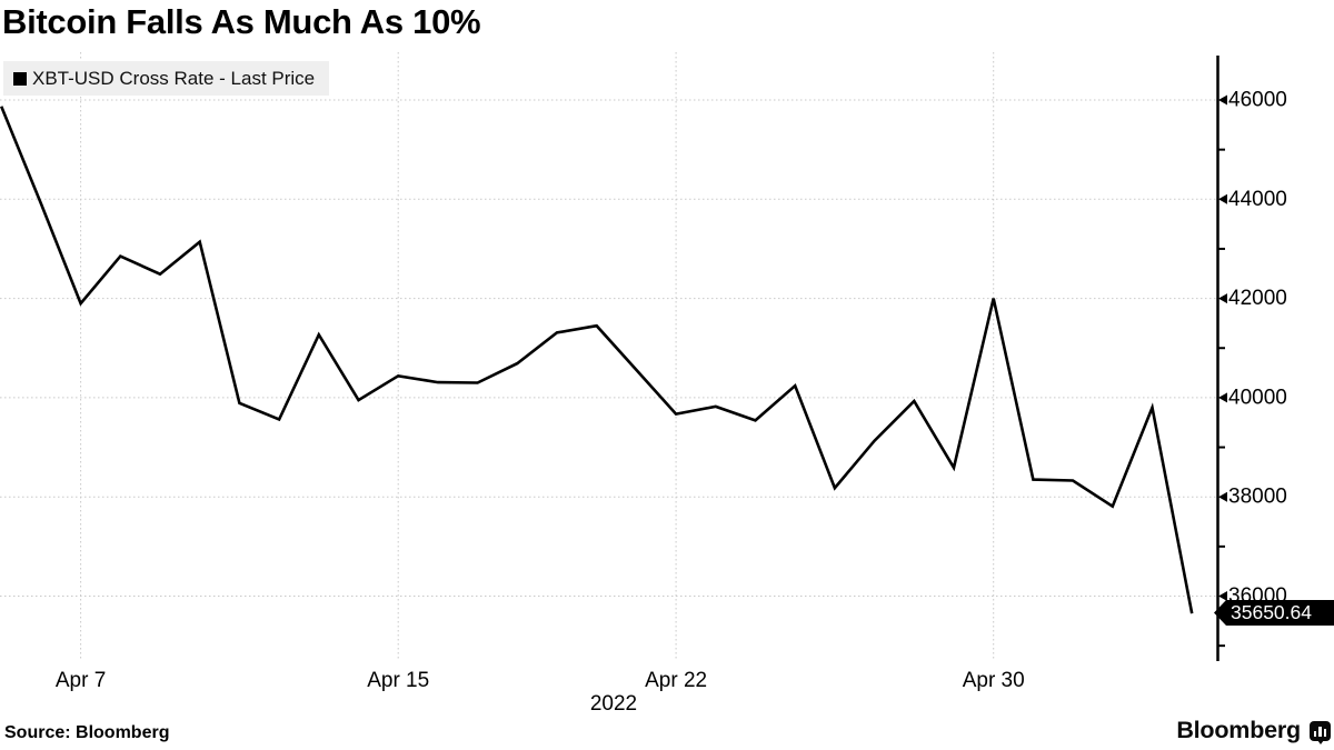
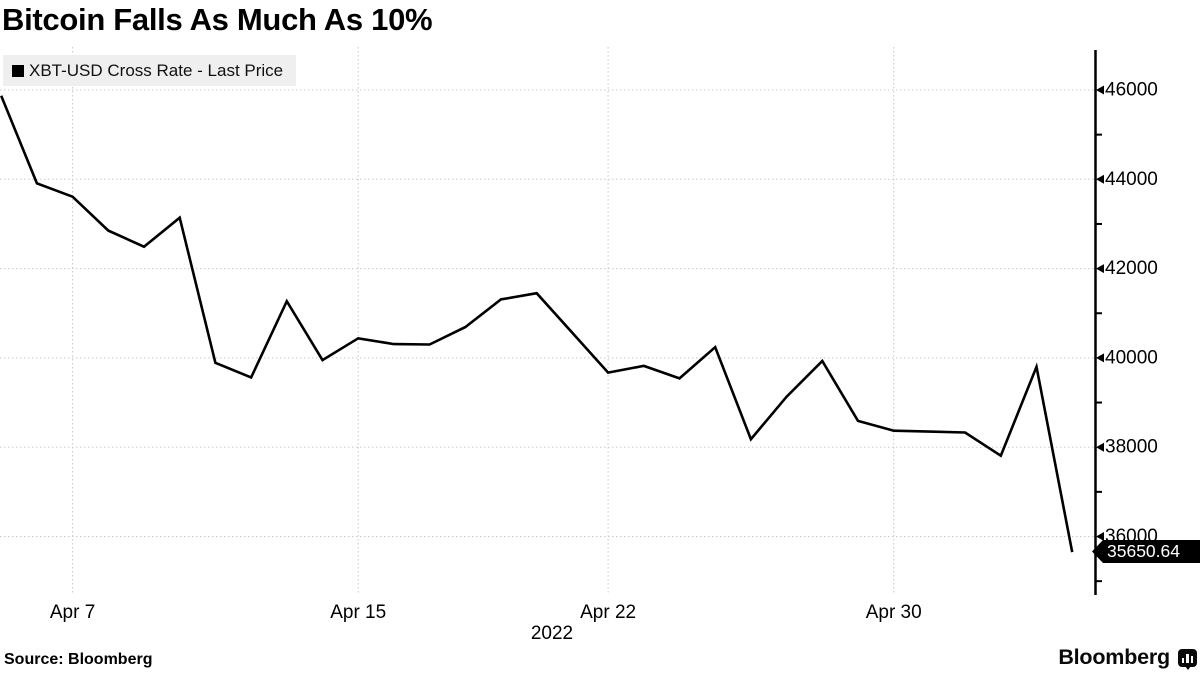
Apr 7: 41900 -> 43600
Apr 30: 42000 -> 38400
